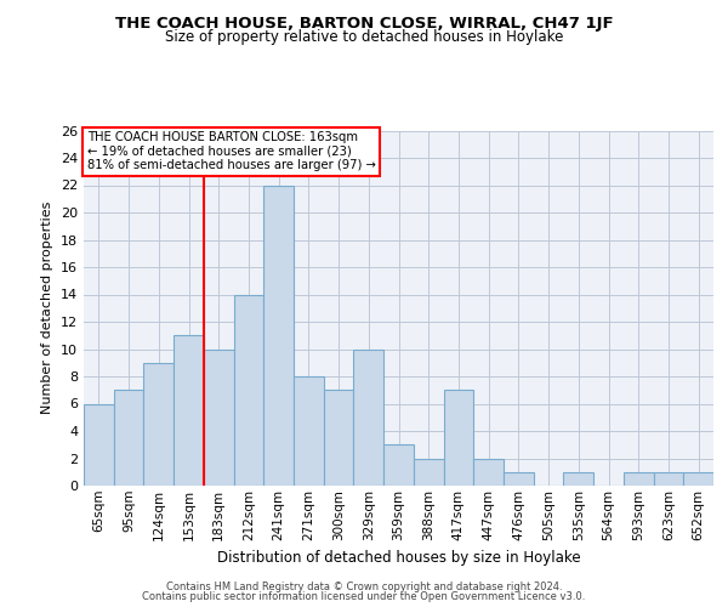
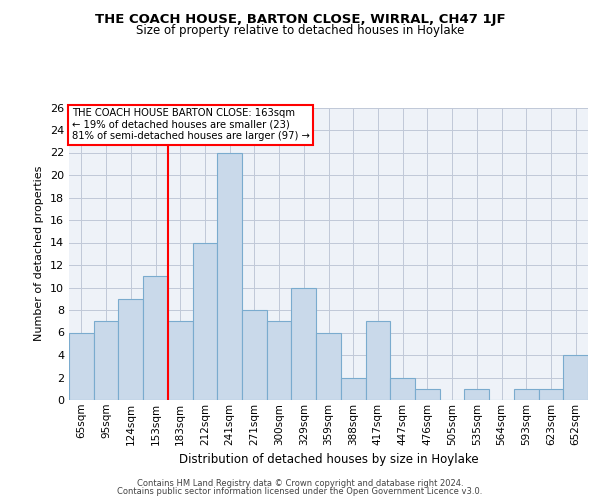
183sqm: 10 -> 7
359sqm: 3 -> 6
652sqm: 1 -> 4
